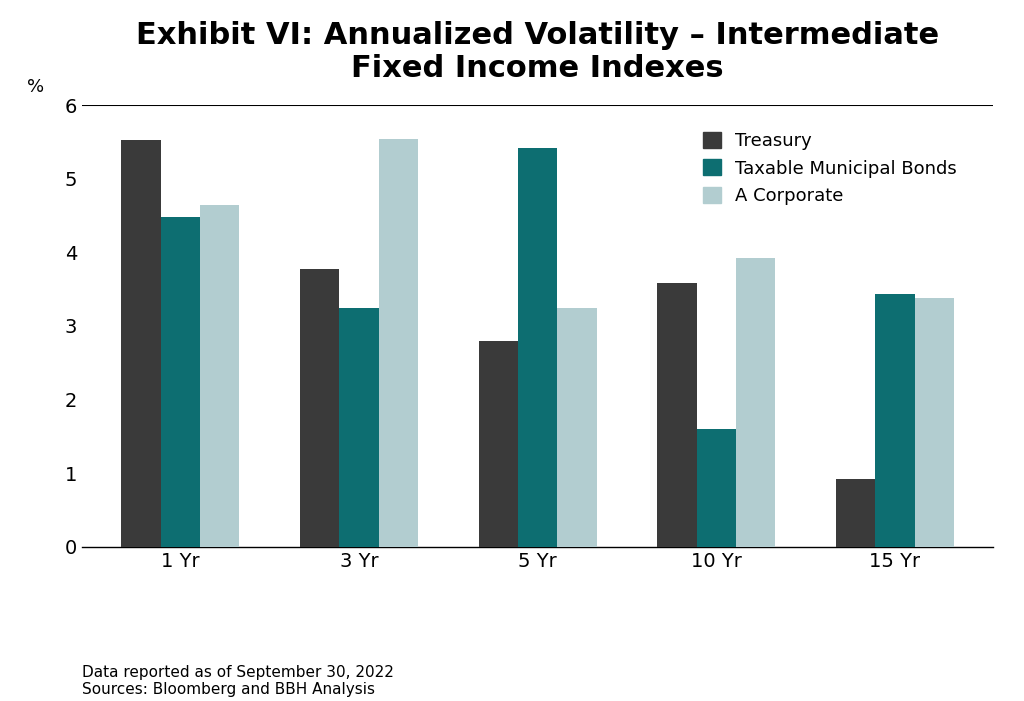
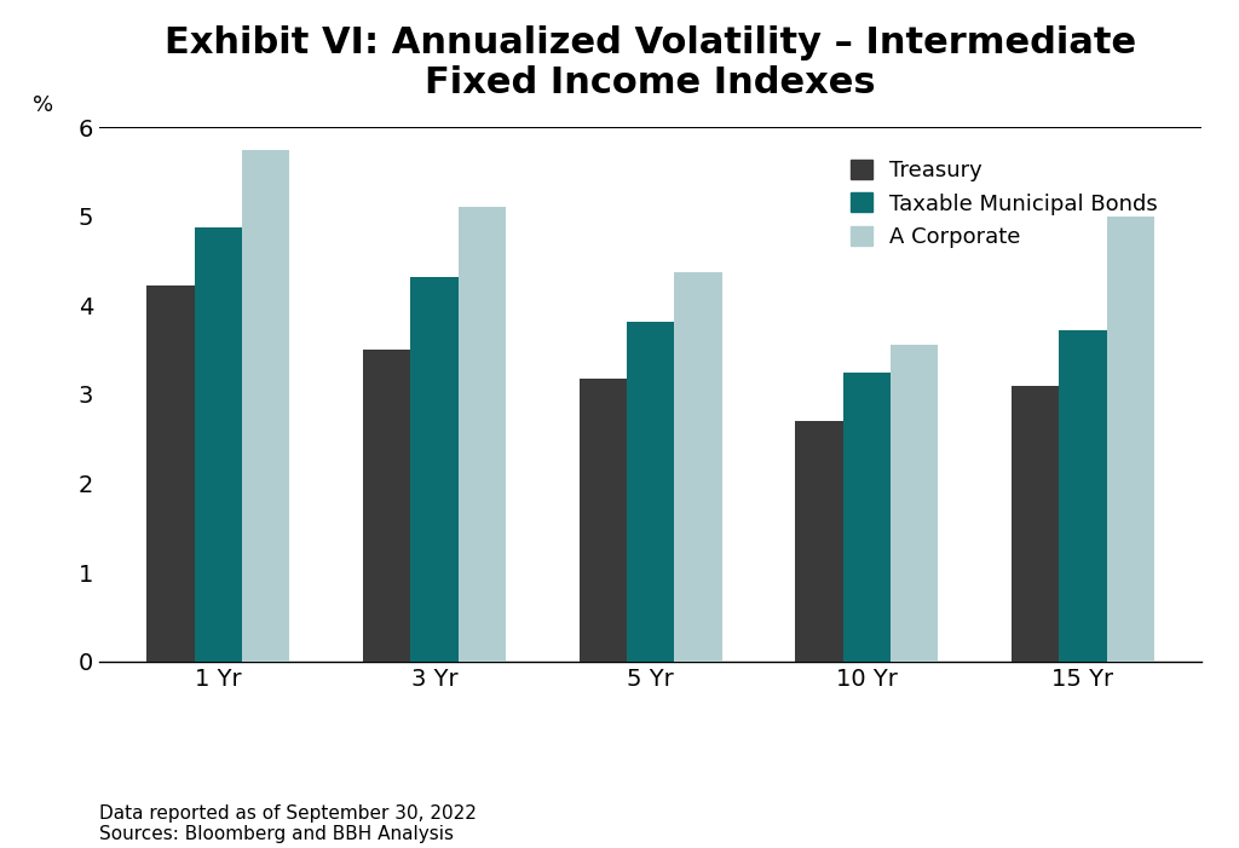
Treasury/1 Yr: 5.52 -> 4.22
Taxable Municipal Bonds/1 Yr: 4.48 -> 4.88
A Corporate/1 Yr: 4.64 -> 5.74
Treasury/3 Yr: 3.78 -> 3.50
Taxable Municipal Bonds/3 Yr: 3.24 -> 4.32
A Corporate/3 Yr: 5.54 -> 5.10
Treasury/5 Yr: 2.80 -> 3.18
Taxable Municipal Bonds/5 Yr: 5.42 -> 3.82
A Corporate/5 Yr: 3.24 -> 4.37
Treasury/10 Yr: 3.58 -> 2.70
Taxable Municipal Bonds/10 Yr: 1.60 -> 3.25
A Corporate/10 Yr: 3.92 -> 3.55
Treasury/15 Yr: 0.92 -> 3.10
Taxable Municipal Bonds/15 Yr: 3.44 -> 3.72
A Corporate/15 Yr: 3.38 -> 5.00
